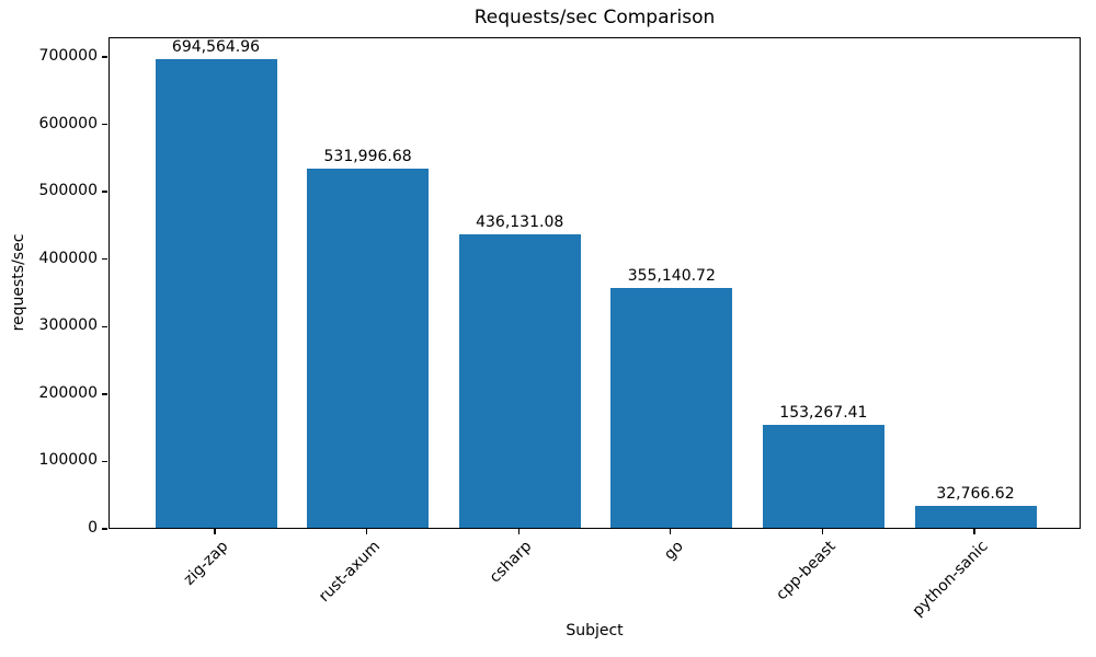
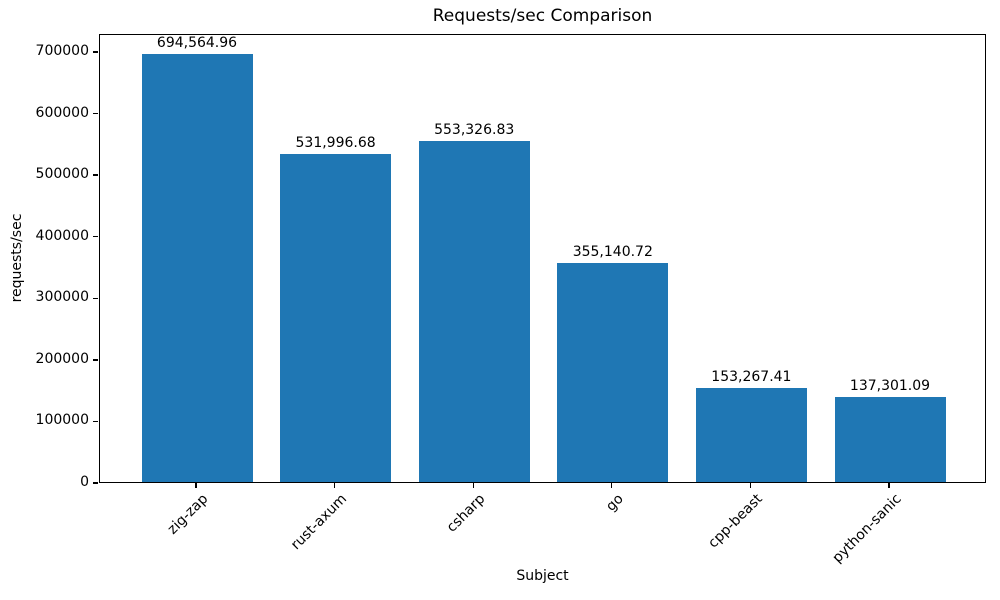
csharp: 436,131.08 -> 553,326.83
python-sanic: 32,766.62 -> 137,301.09
